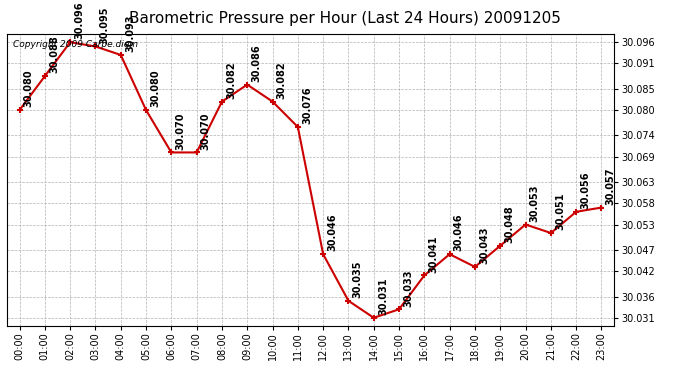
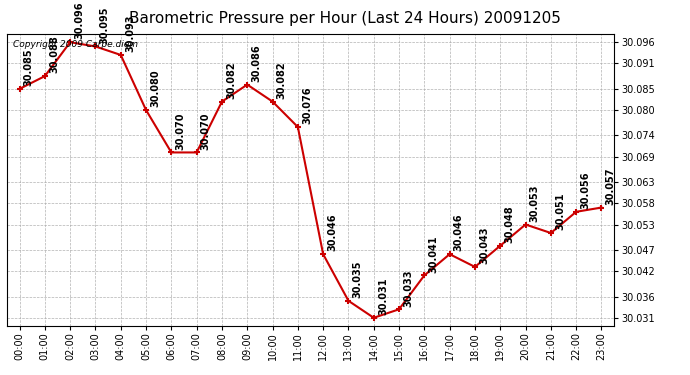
00:00: 30.080 -> 30.085
